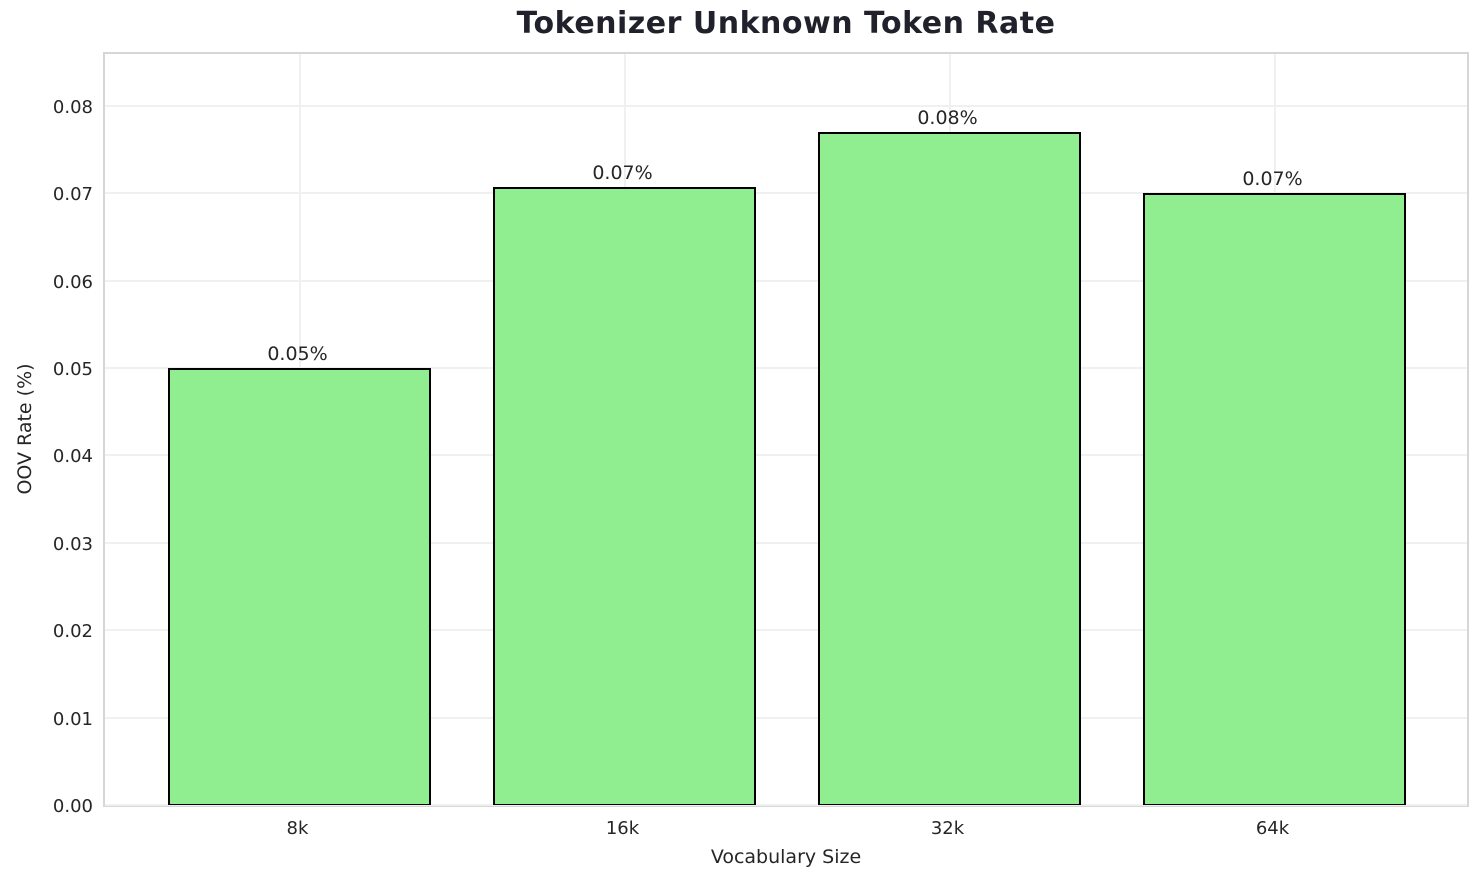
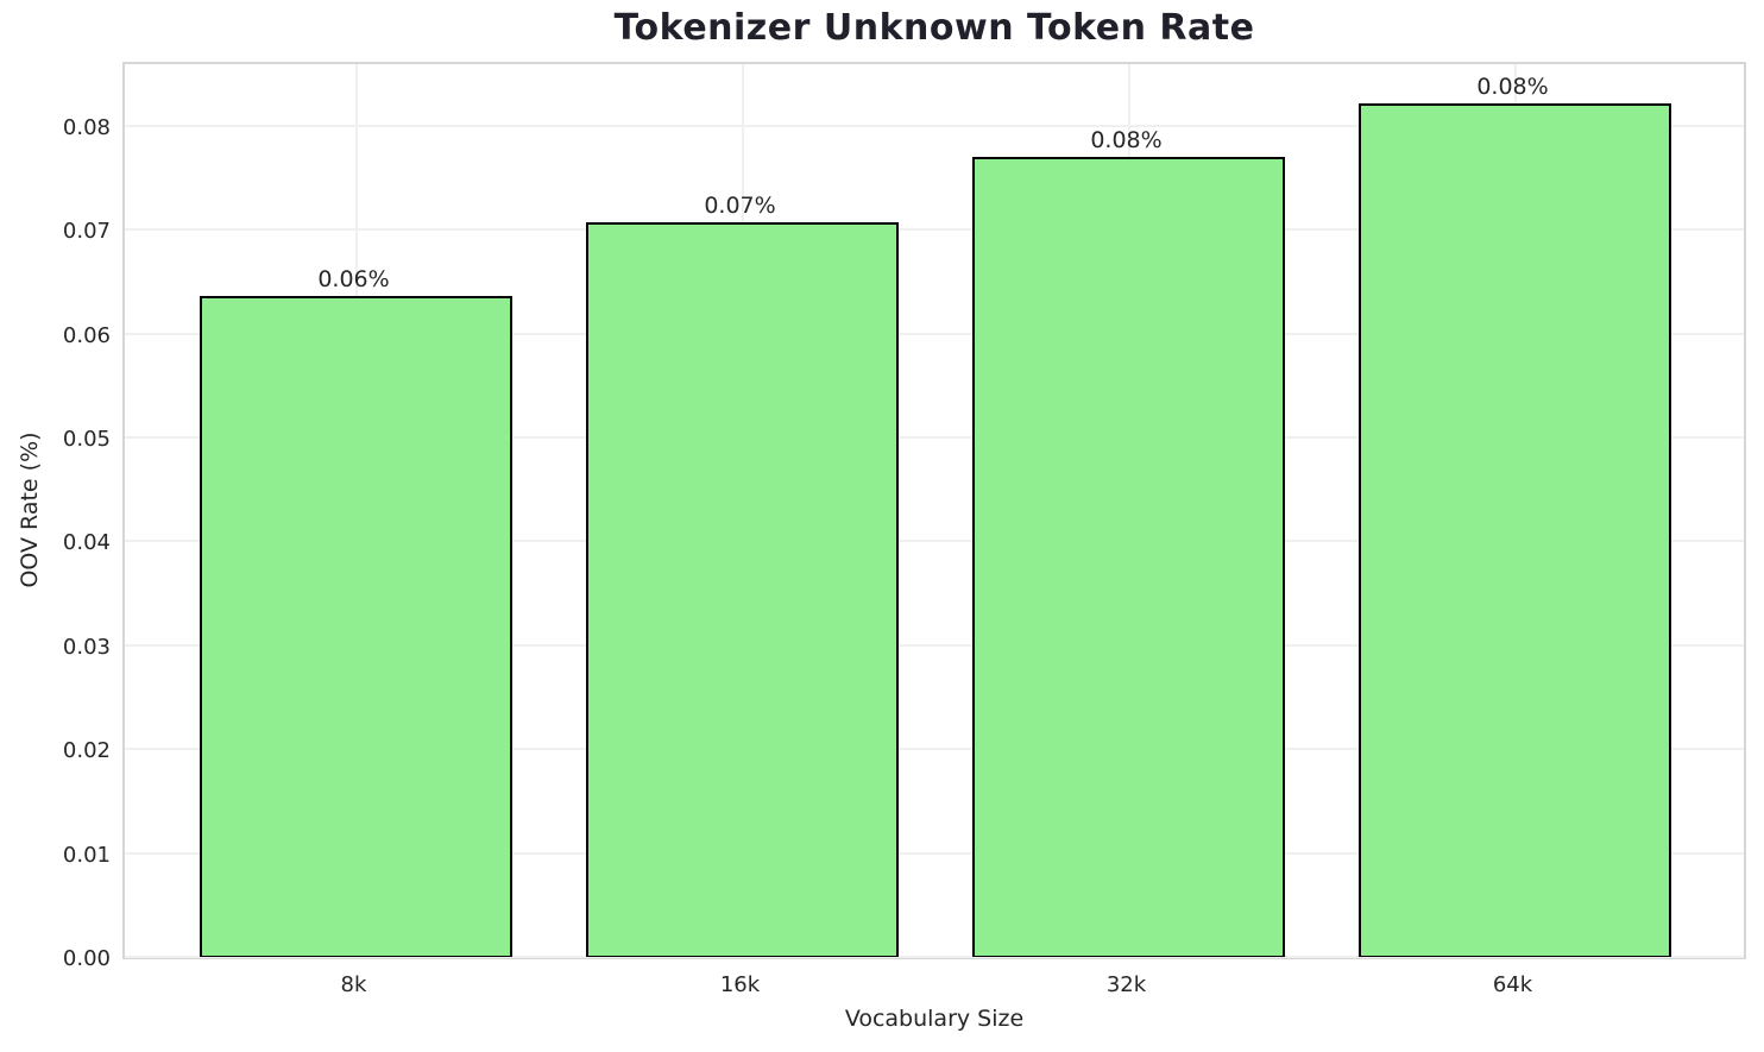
8k: 0.05% -> 0.06%
64k: 0.07% -> 0.08%
